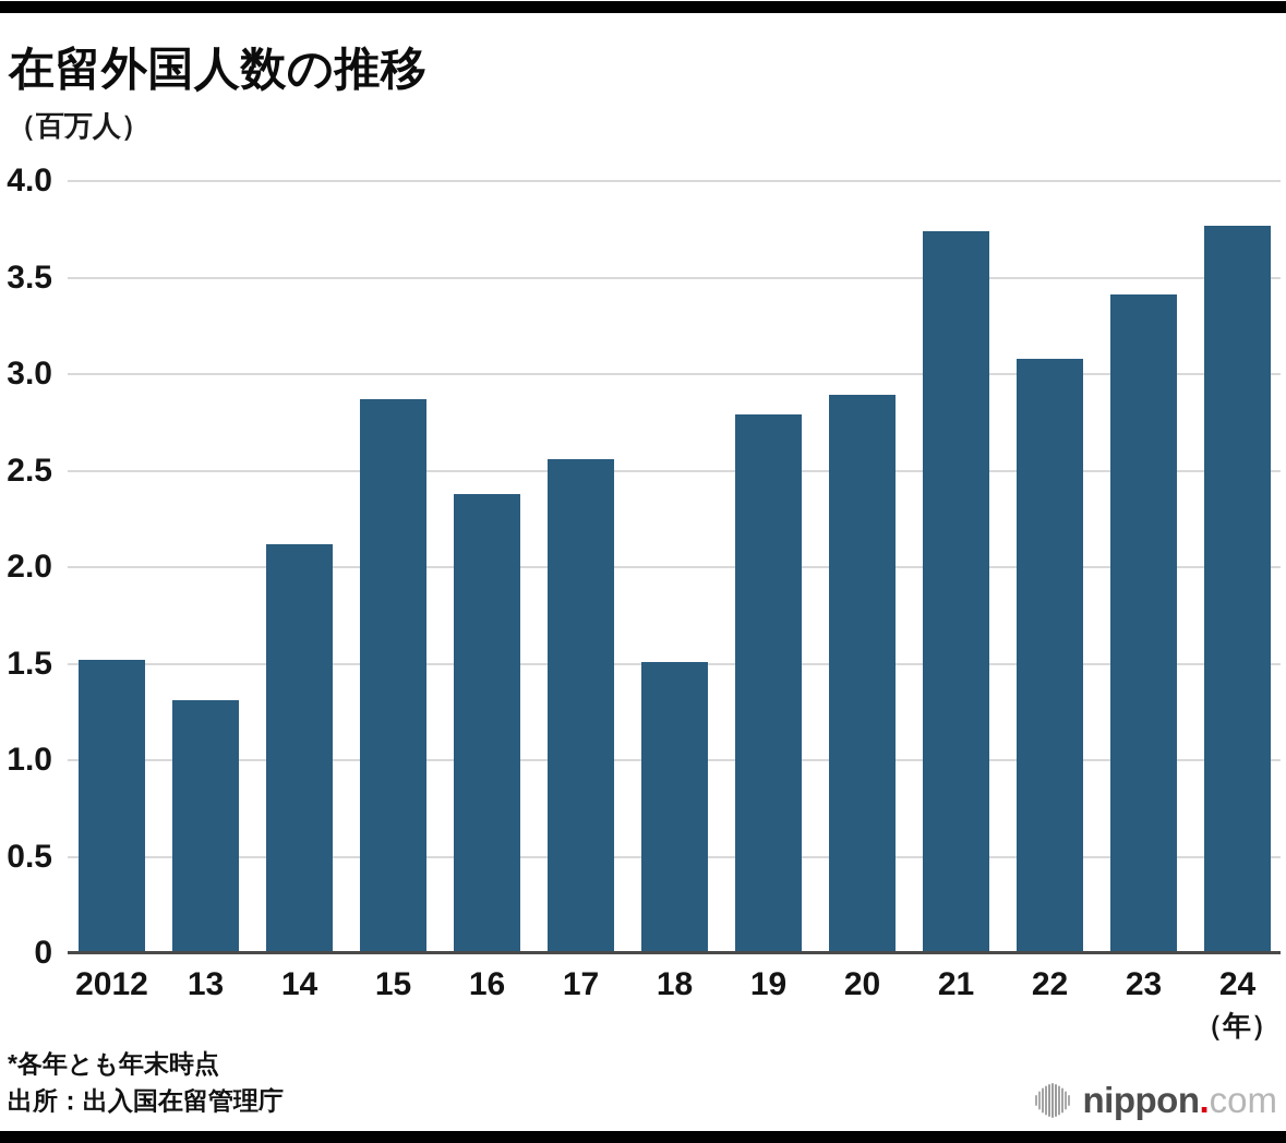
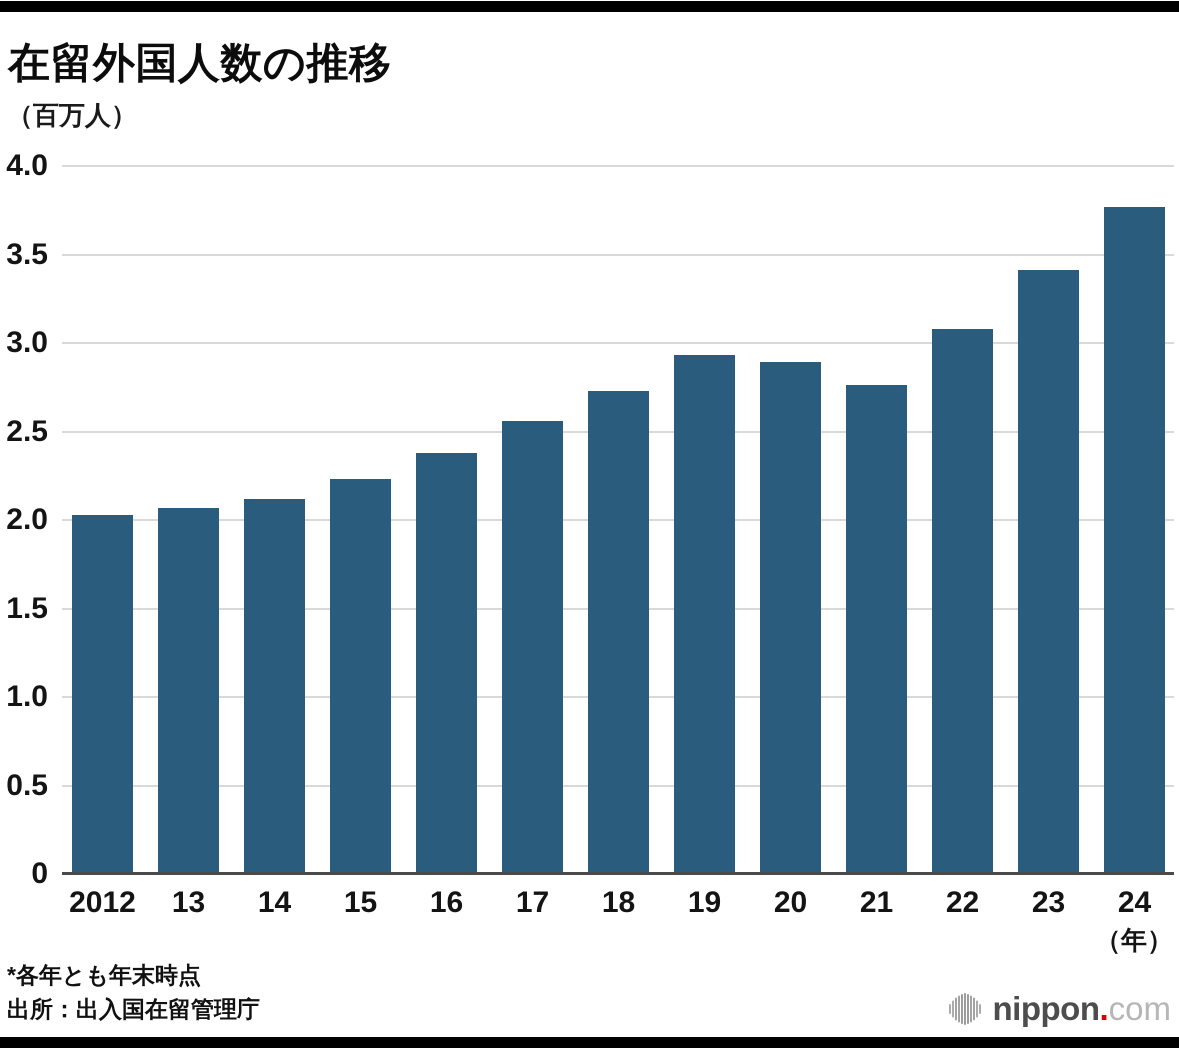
2012: 1.52 -> 2.03
13: 1.31 -> 2.07
15: 2.87 -> 2.23
18: 1.51 -> 2.73
19: 2.79 -> 2.93
21: 3.74 -> 2.76
